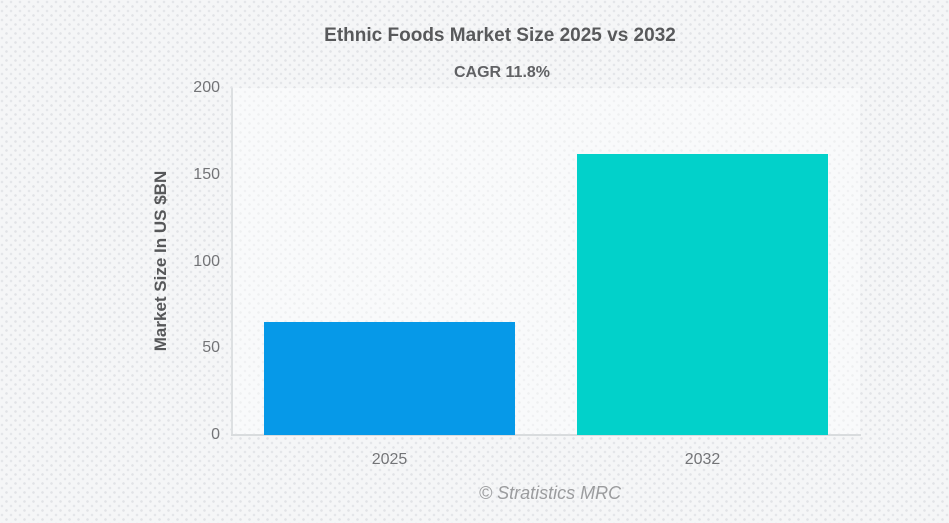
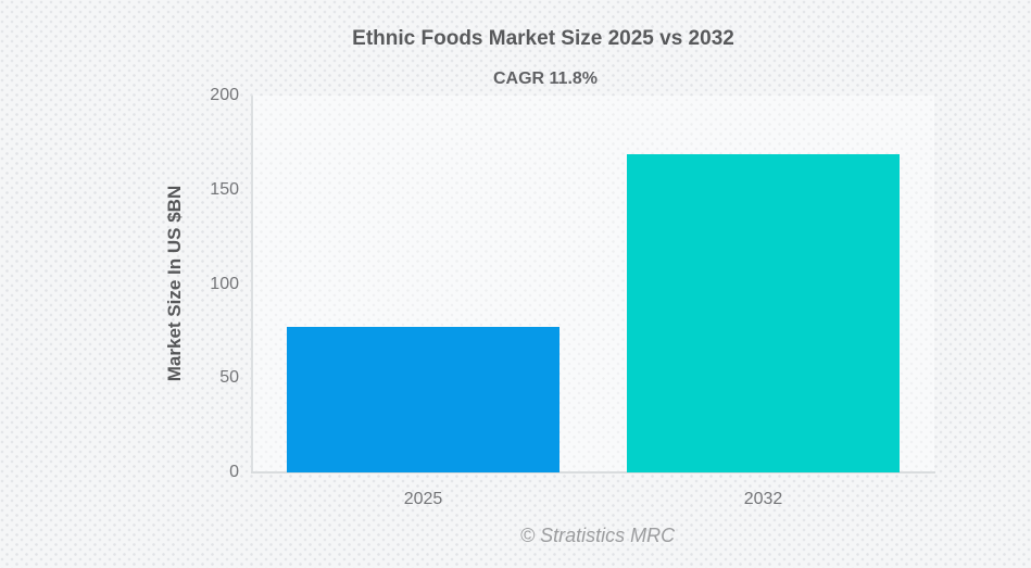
2025: 65 -> 77
2032: 162 -> 169
